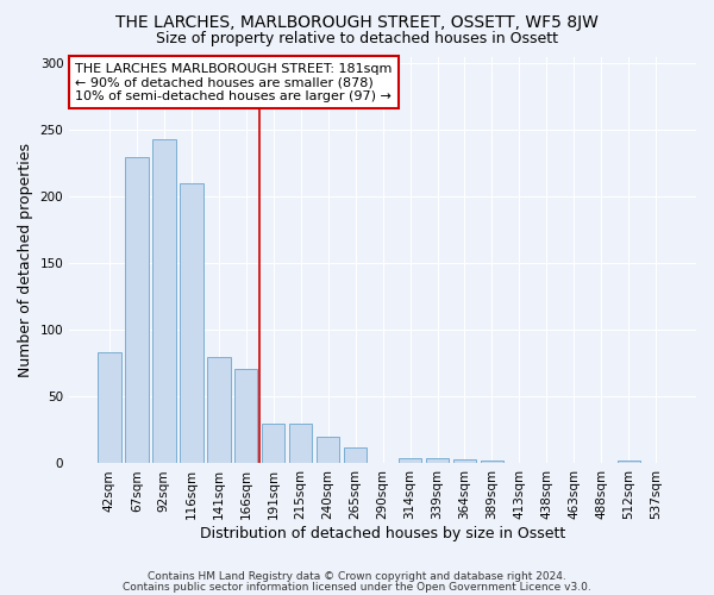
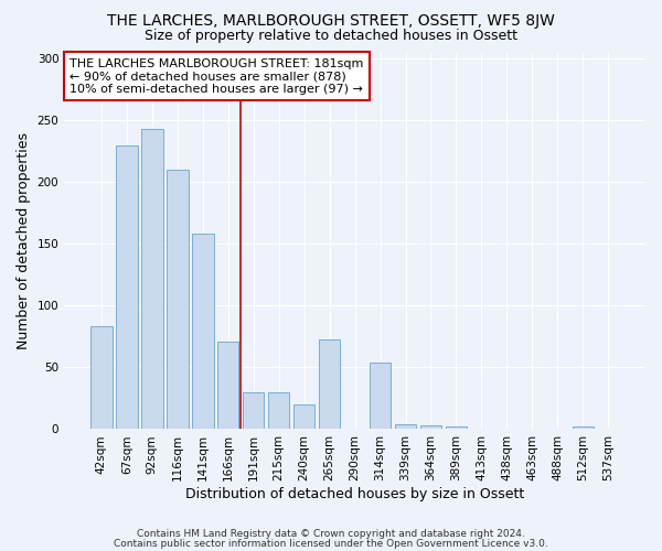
141sqm: 80 -> 158
265sqm: 12 -> 73
314sqm: 4 -> 54
